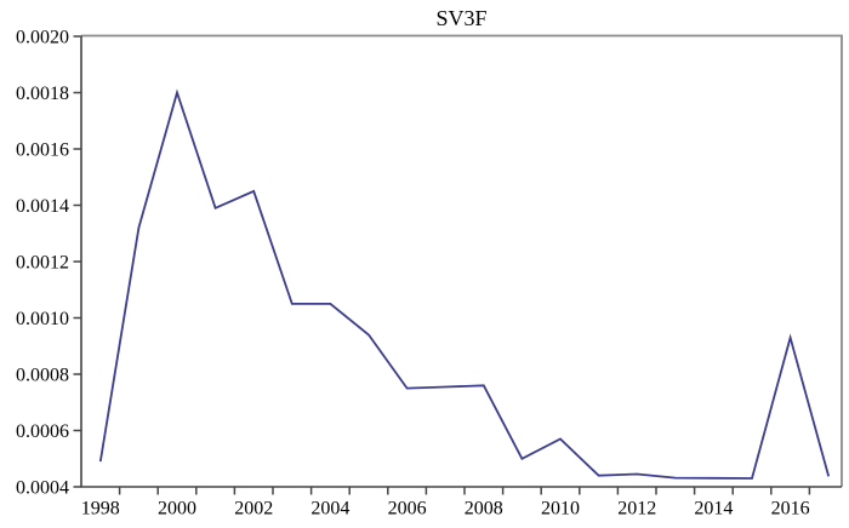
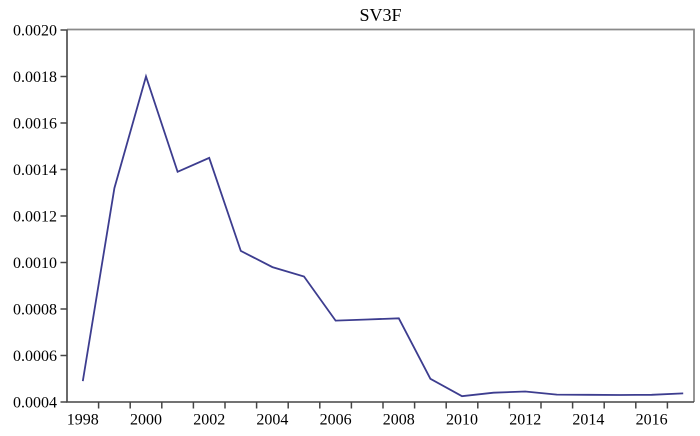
2004: 0.00105 -> 0.00098
2010: 0.00057 -> 0.00042
2016: 0.00093 -> 0.00043
